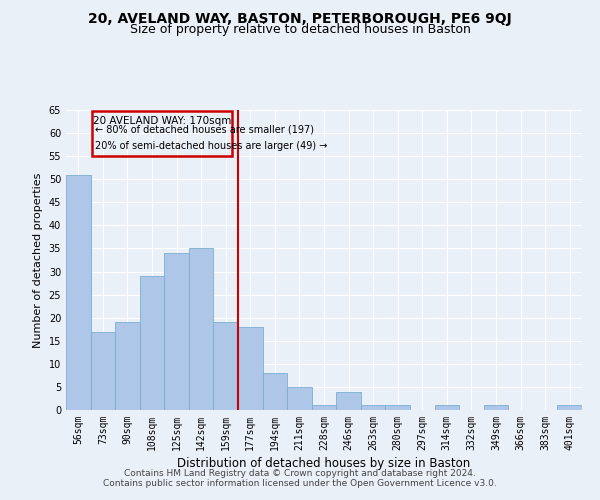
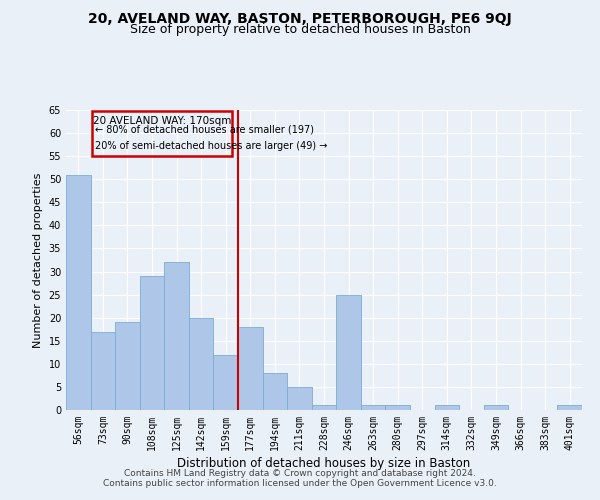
125sqm: 34 -> 32
142sqm: 35 -> 20
159sqm: 19 -> 12
246sqm: 4 -> 25
